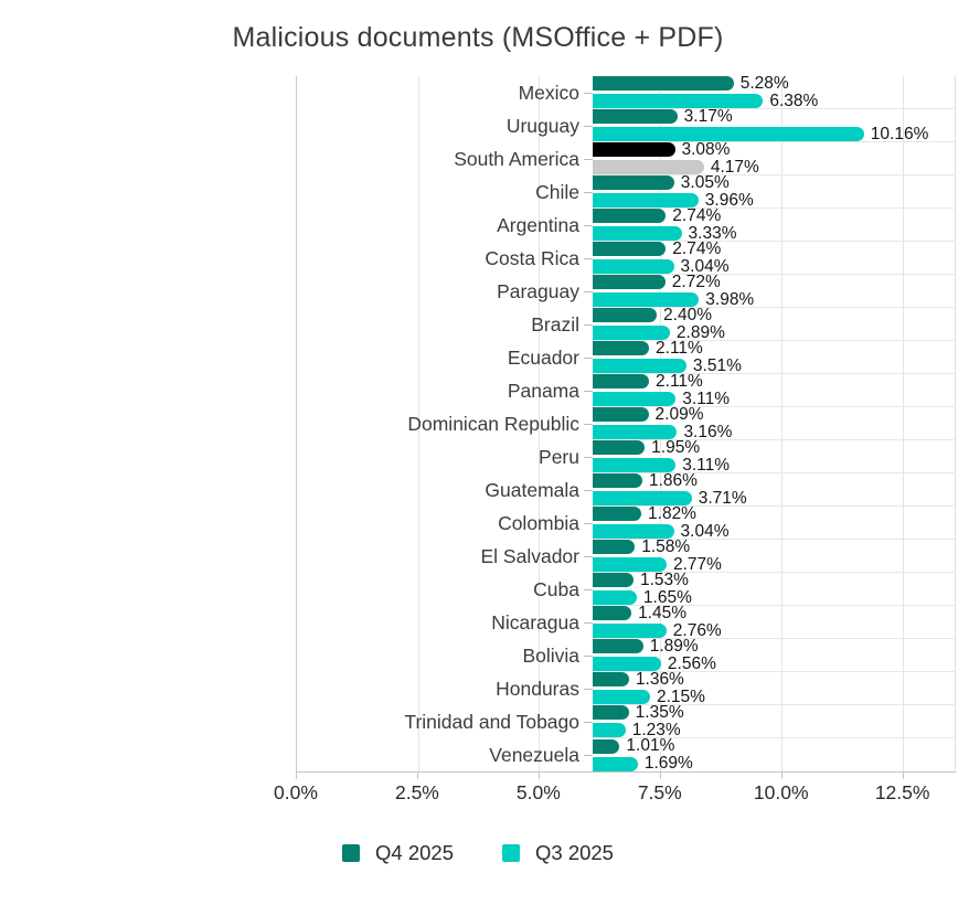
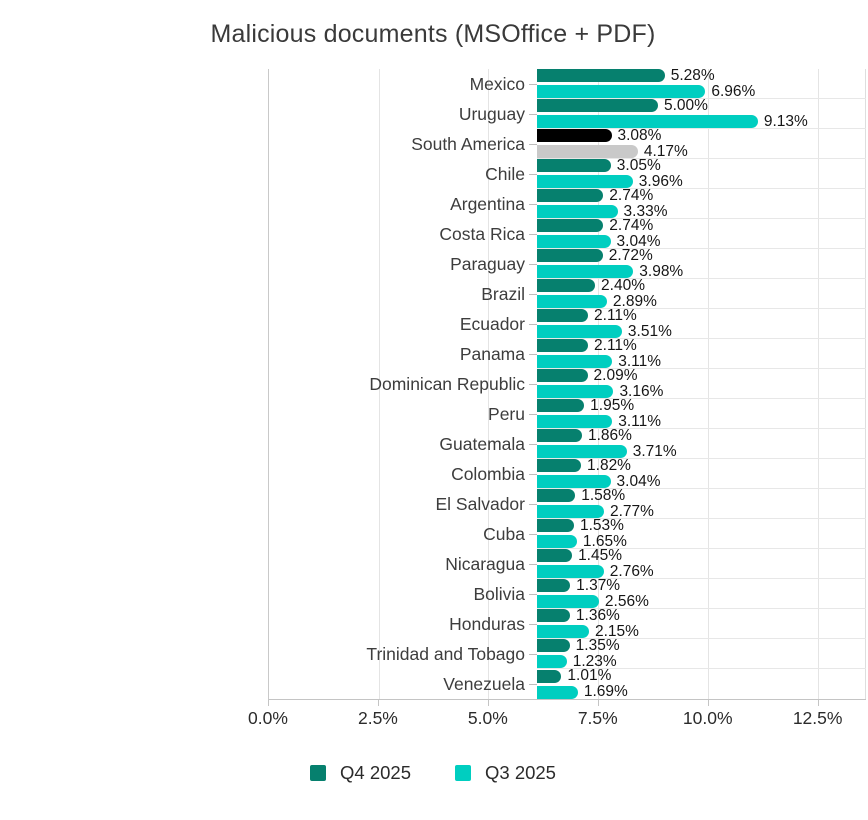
Q3 2025/Mexico: 6.38% -> 6.96%
Q4 2025/Uruguay: 3.17% -> 5.00%
Q3 2025/Uruguay: 10.16% -> 9.13%
Q4 2025/Bolivia: 1.89% -> 1.37%
